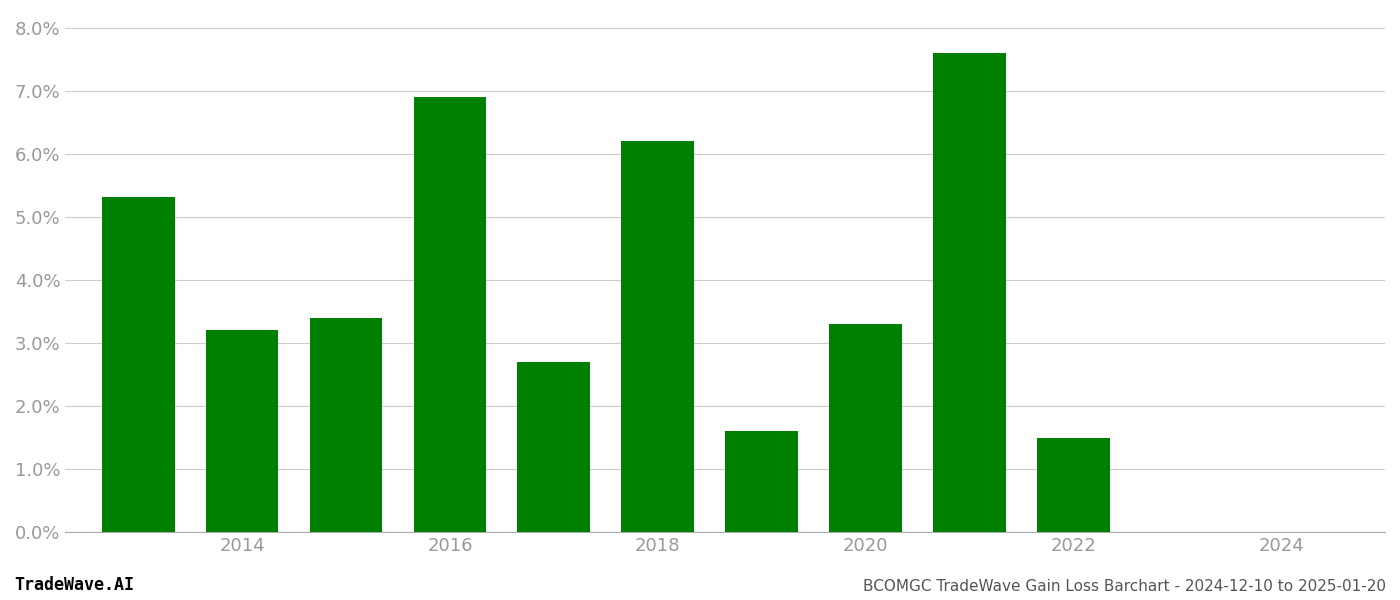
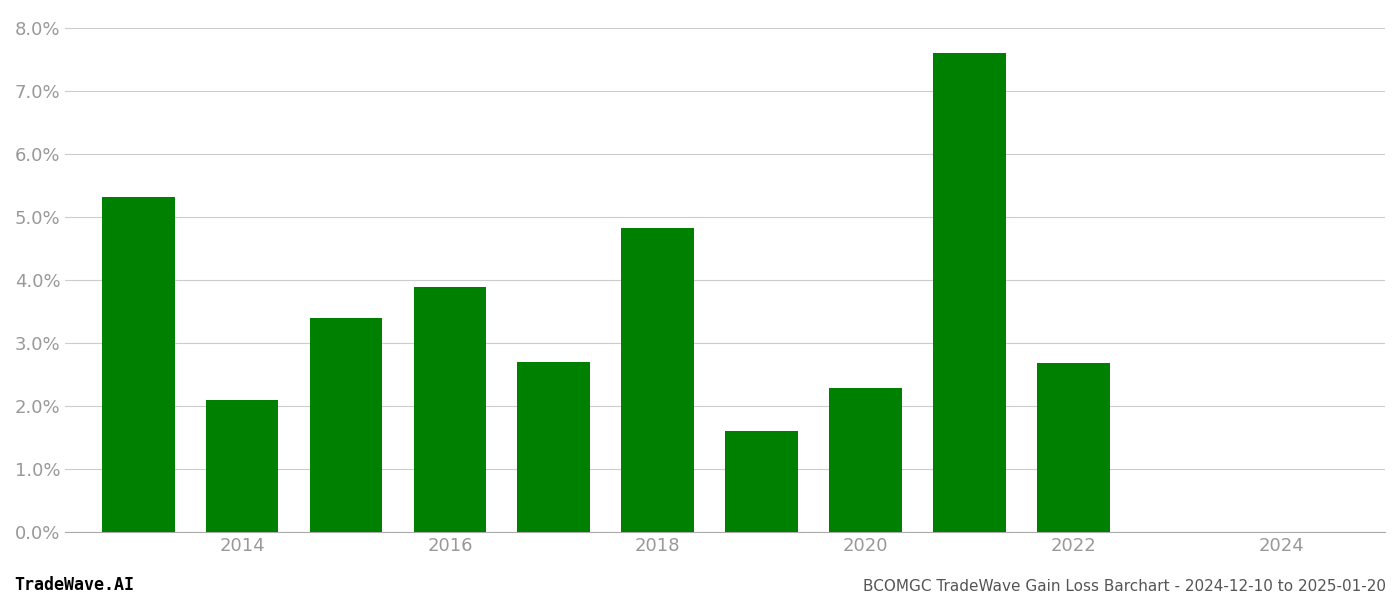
2014: 3.20% -> 2.10%
2016: 6.90% -> 3.88%
2018: 6.20% -> 4.82%
2020: 3.30% -> 2.28%
2022: 1.50% -> 2.68%
